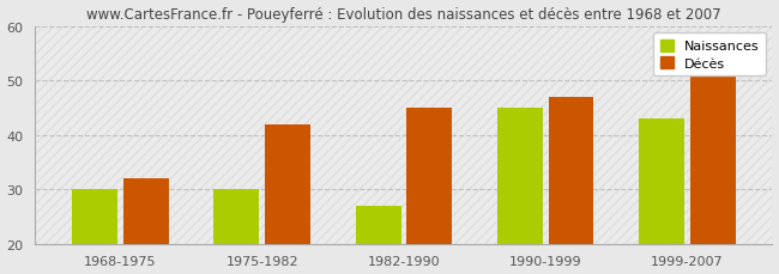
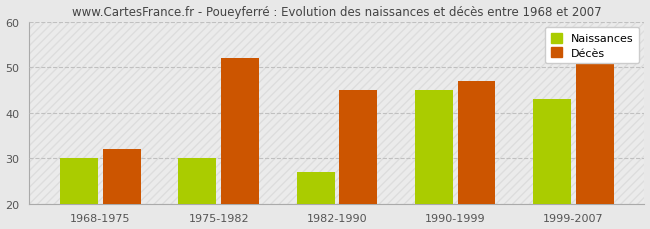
Décès/1975-1982: 42 -> 52
